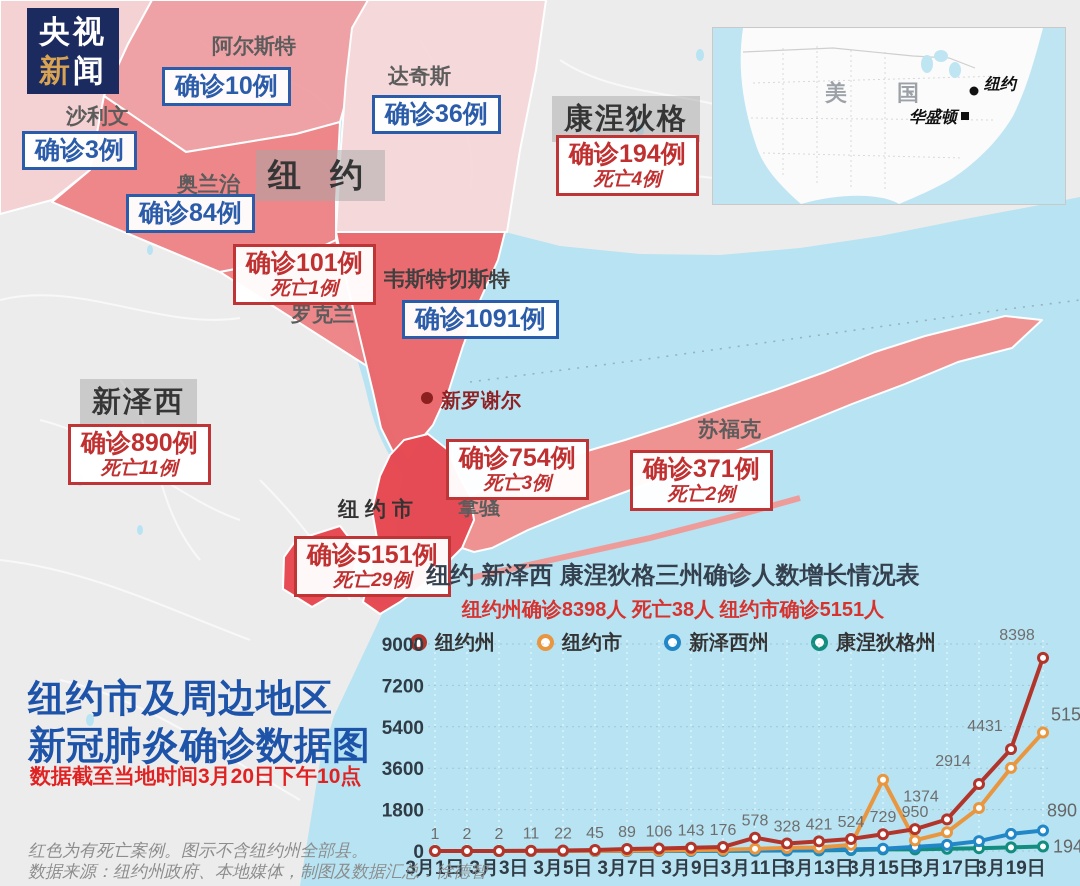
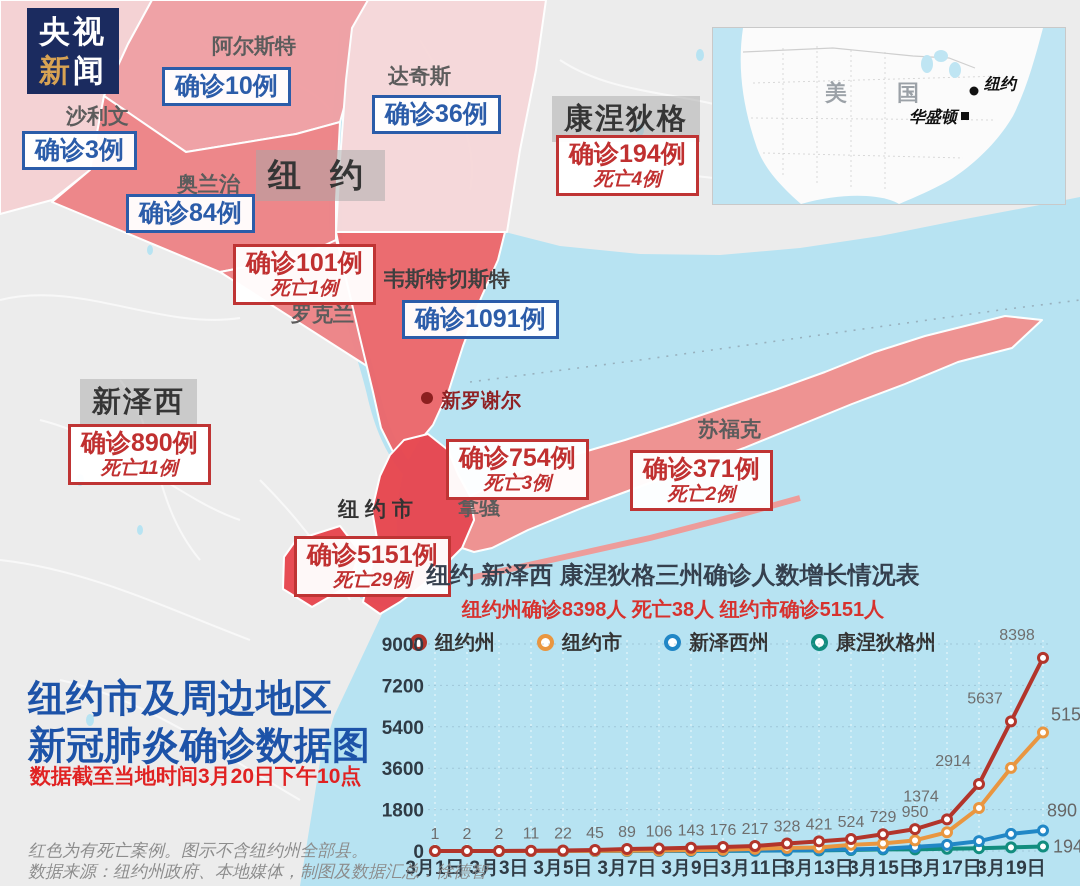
纽约州/3月11日: 578 -> 217
纽约市/3月15日: 3100 -> 300
纽约州/3月19日: 4431 -> 5637
